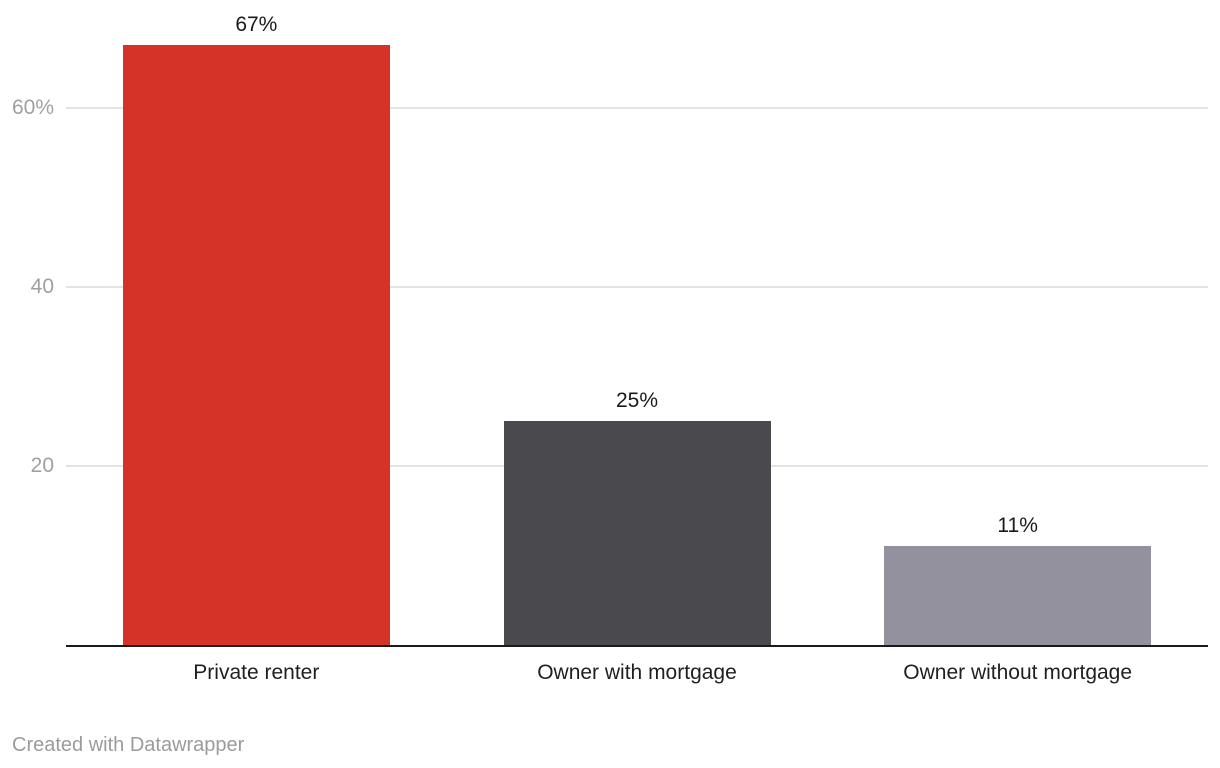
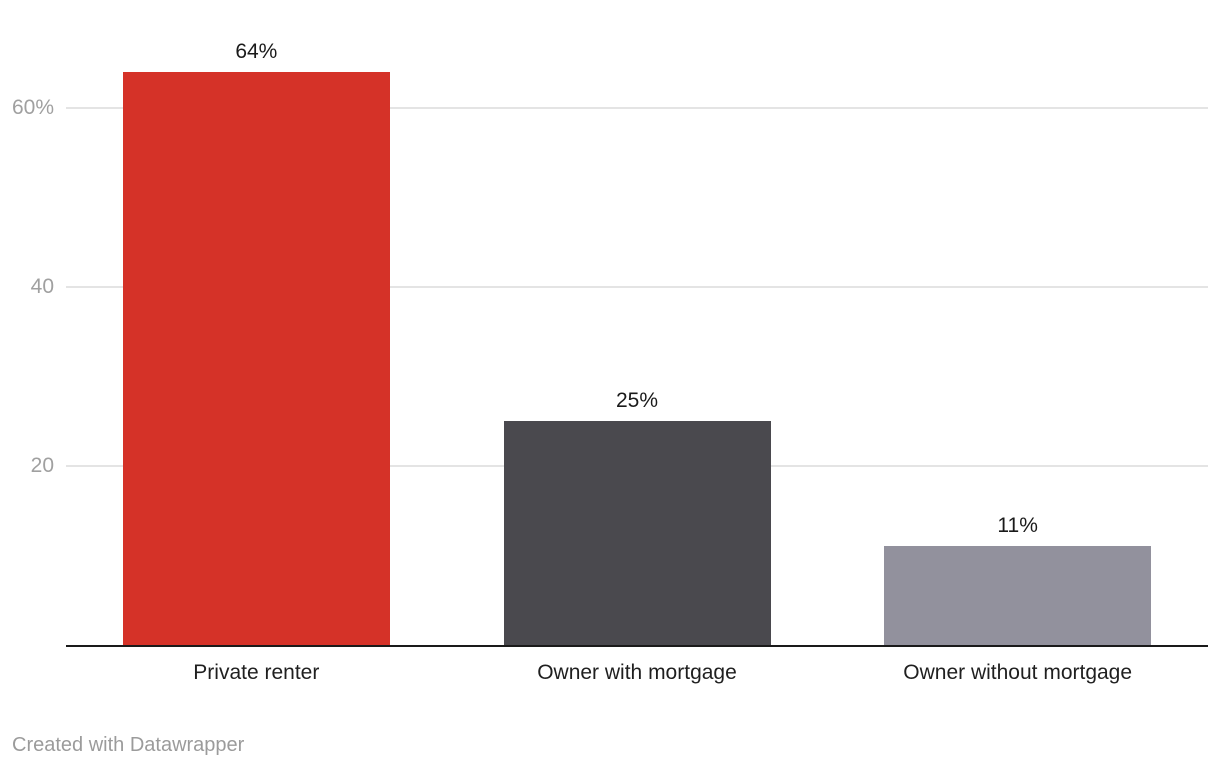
Private renter: 67% -> 64%
